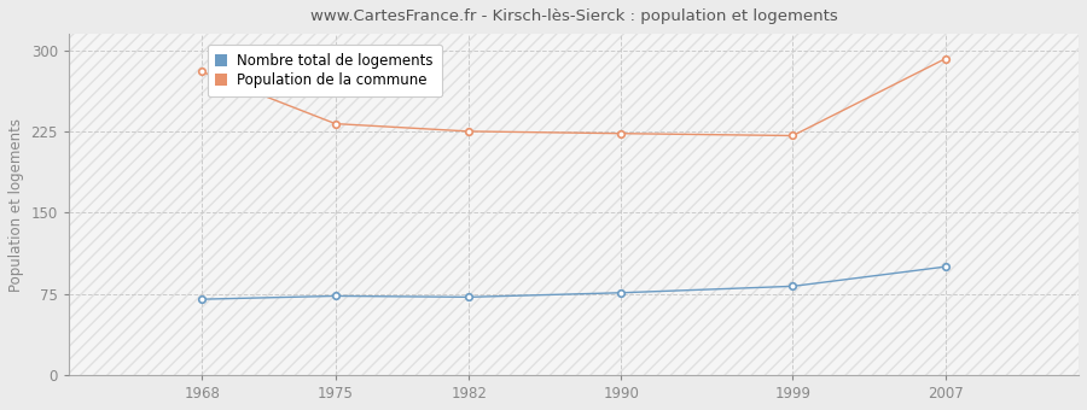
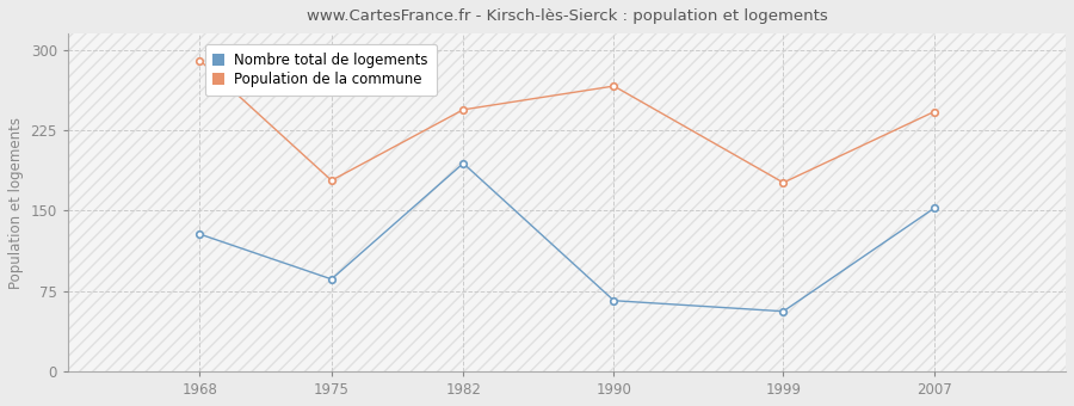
Nombre total de logements/1968: 70 -> 128
Population de la commune/1968: 280 -> 290
Nombre total de logements/1975: 73 -> 86
Population de la commune/1975: 232 -> 178
Nombre total de logements/1982: 72 -> 194
Population de la commune/1982: 225 -> 244
Nombre total de logements/1990: 76 -> 66
Population de la commune/1990: 223 -> 266
Nombre total de logements/1999: 82 -> 56
Population de la commune/1999: 221 -> 176
Nombre total de logements/2007: 100 -> 152
Population de la commune/2007: 292 -> 242
